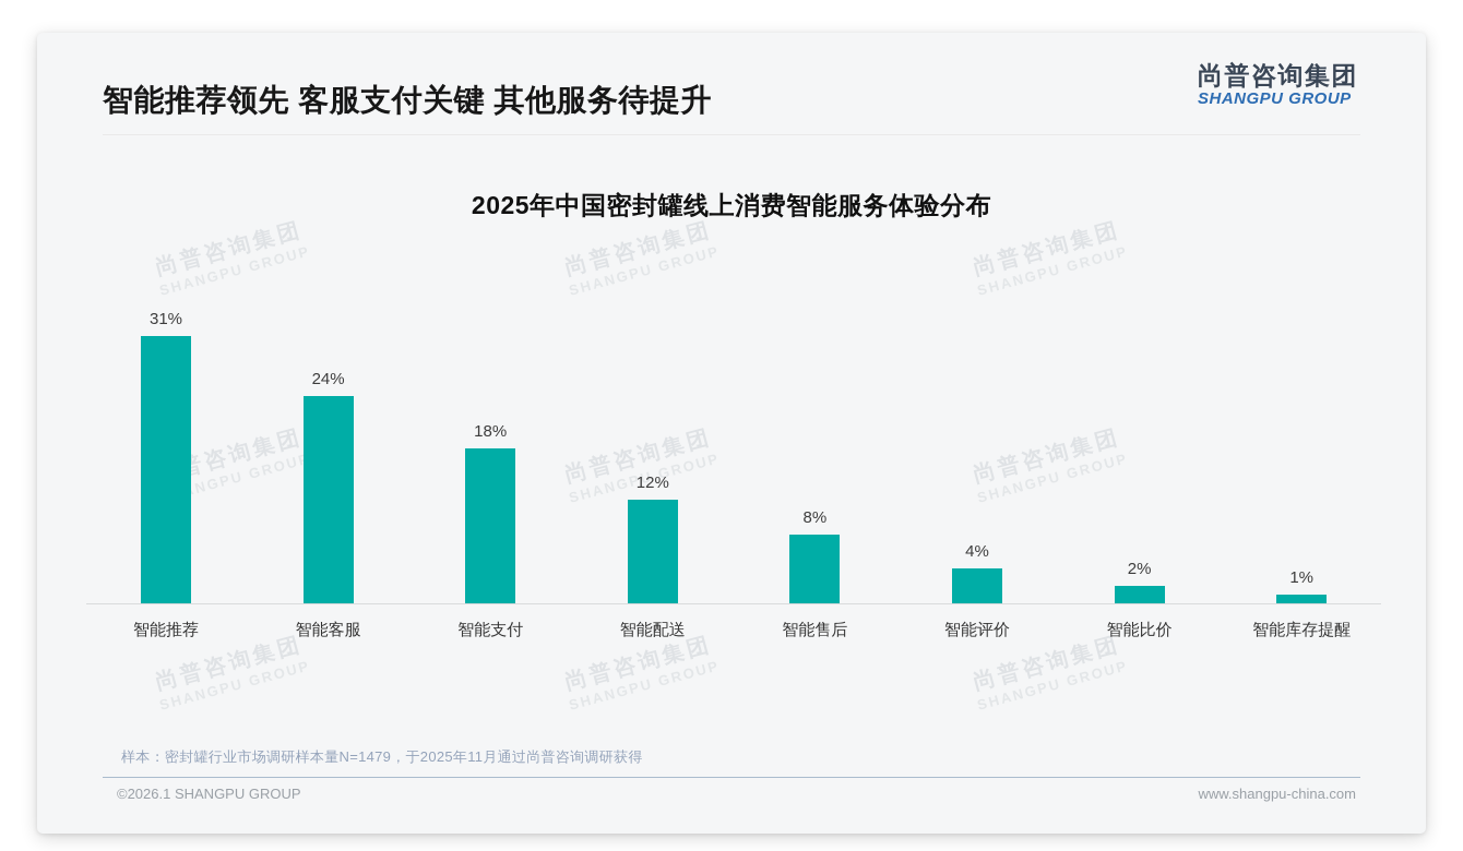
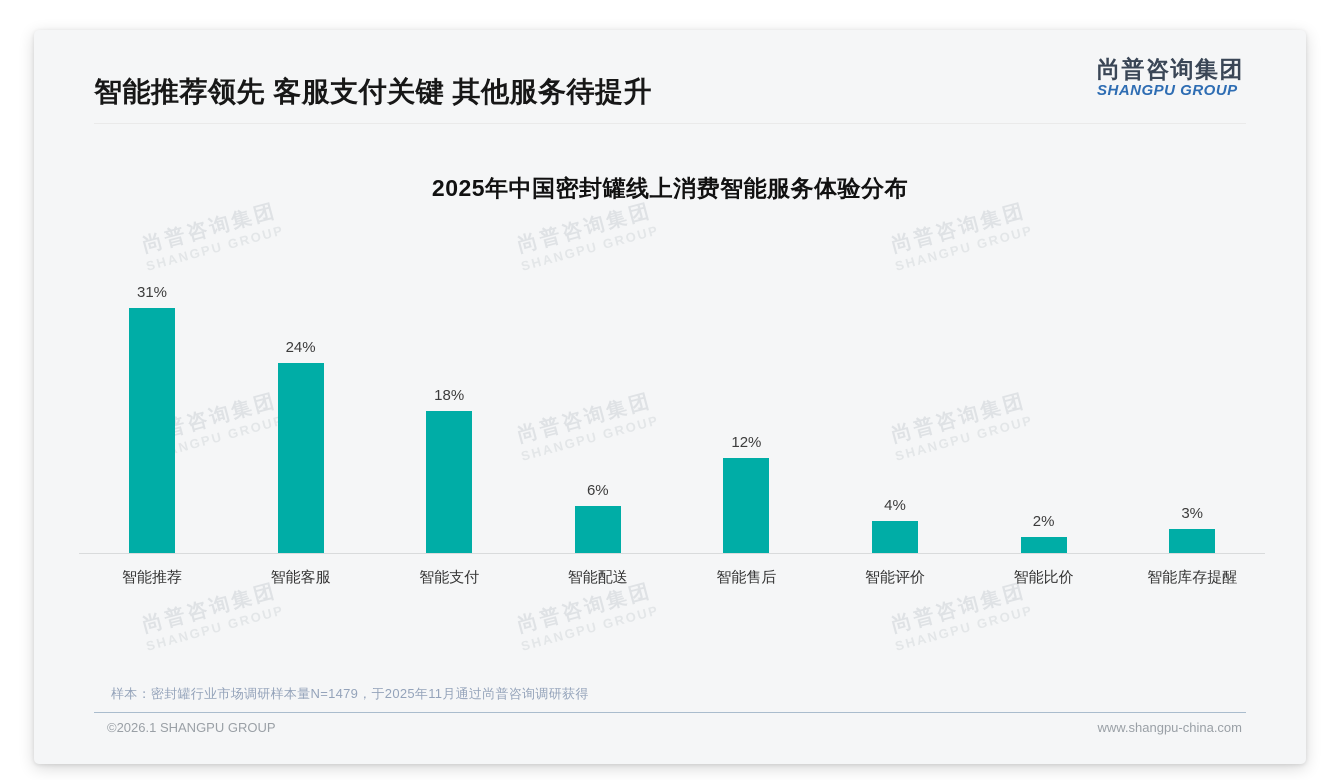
智能配送: 12% -> 6%
智能售后: 8% -> 12%
智能库存提醒: 1% -> 3%
